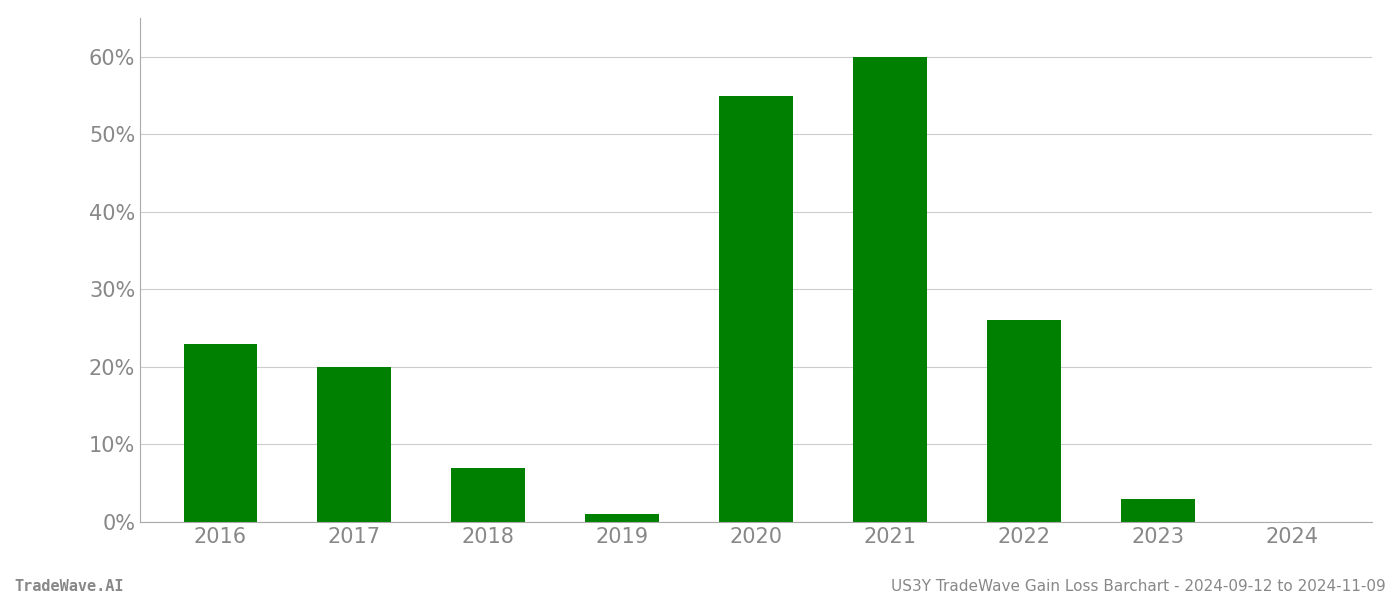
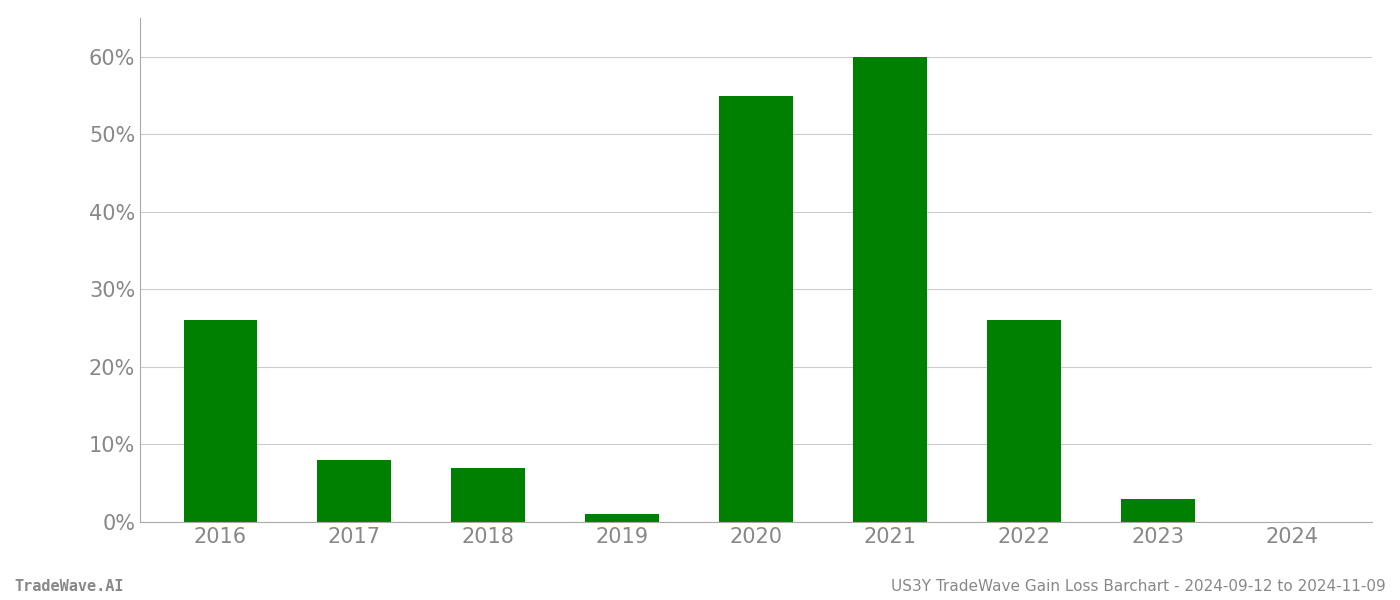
2016: 23% -> 26%
2017: 20% -> 8%
